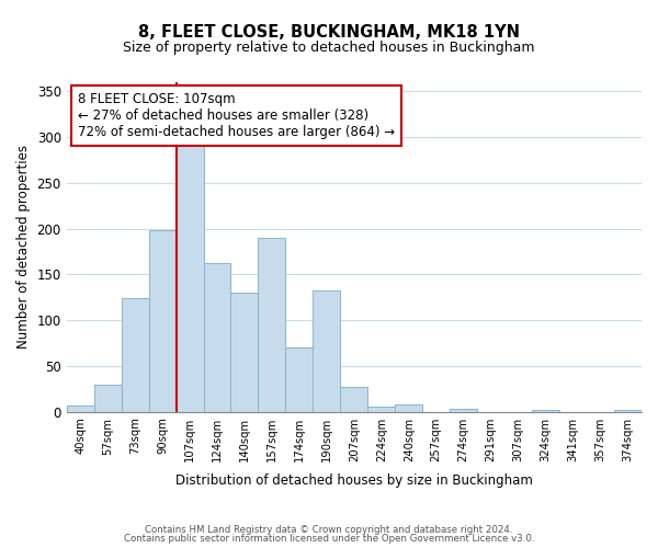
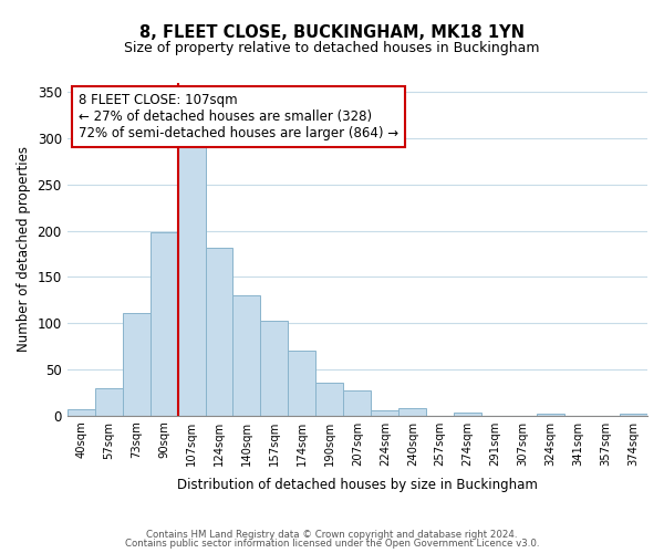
73sqm: 124 -> 111
124sqm: 162 -> 181
157sqm: 190 -> 103
190sqm: 132 -> 35
